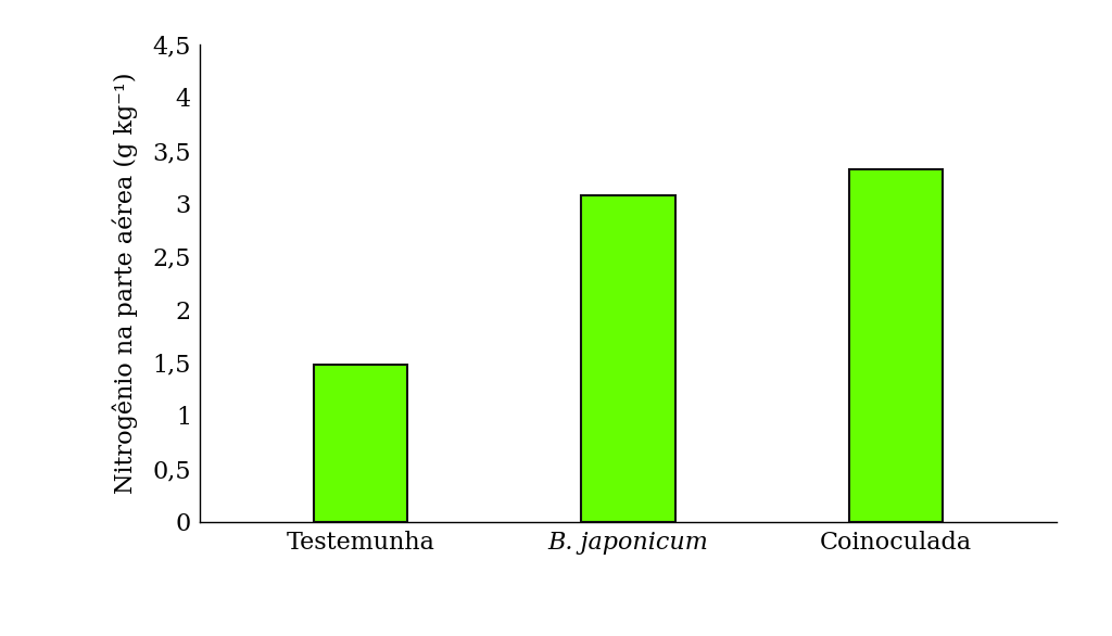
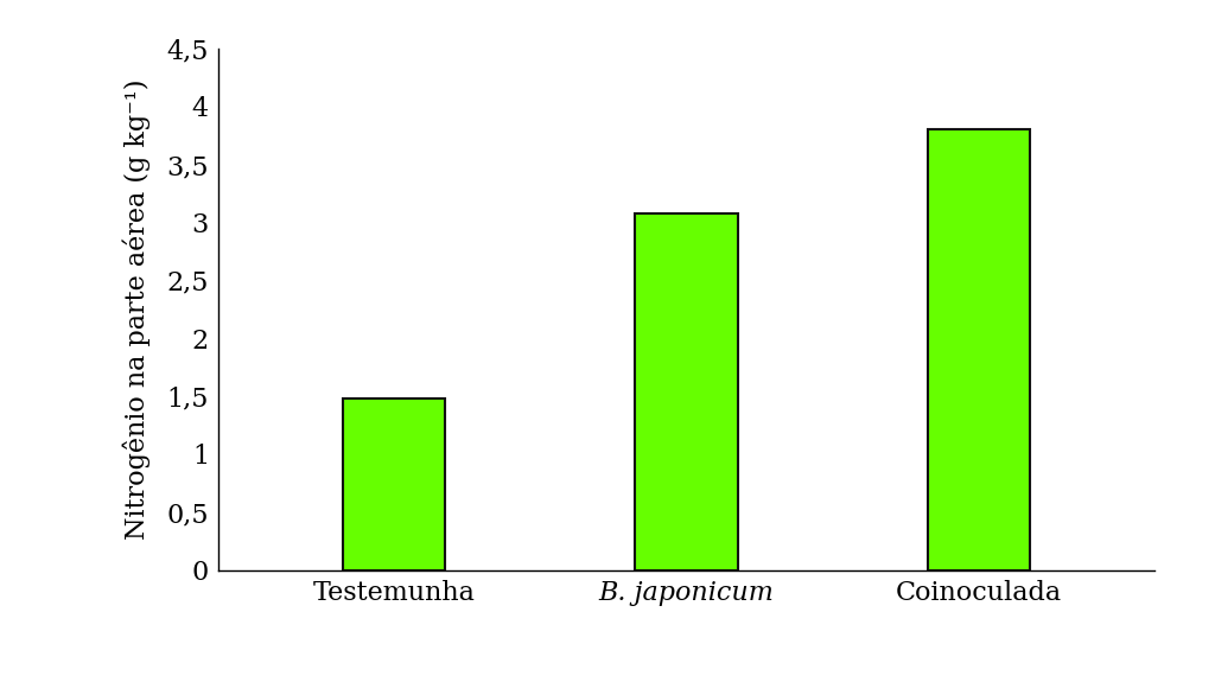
Coinoculada: 3,32 -> 3,80
